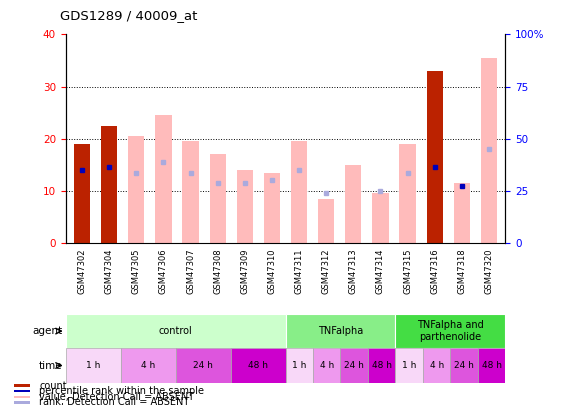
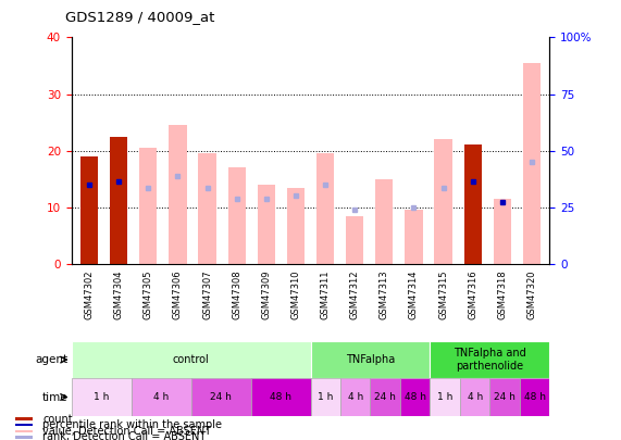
GSM47315: 19.0 -> 22.0
GSM47316: 33.0 -> 21.0
